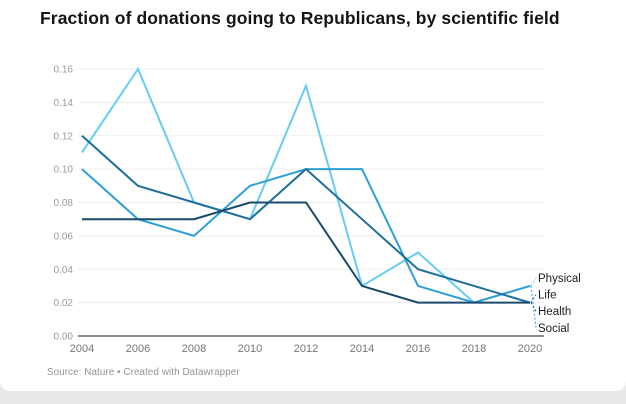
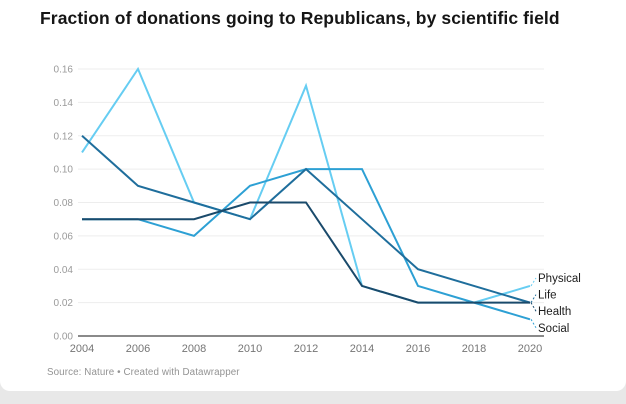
Social/2004: 0.10 -> 0.07
Physical/2016: 0.05 -> 0.02
Social/2020: 0.03 -> 0.01
